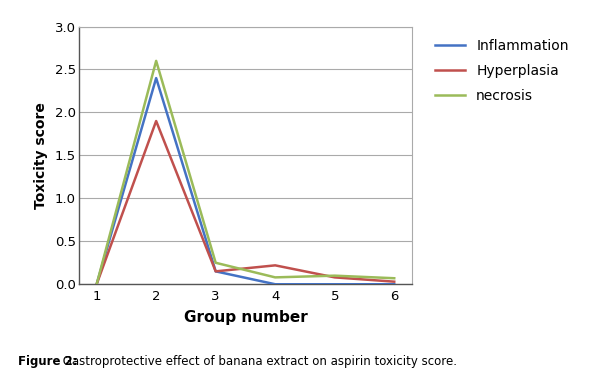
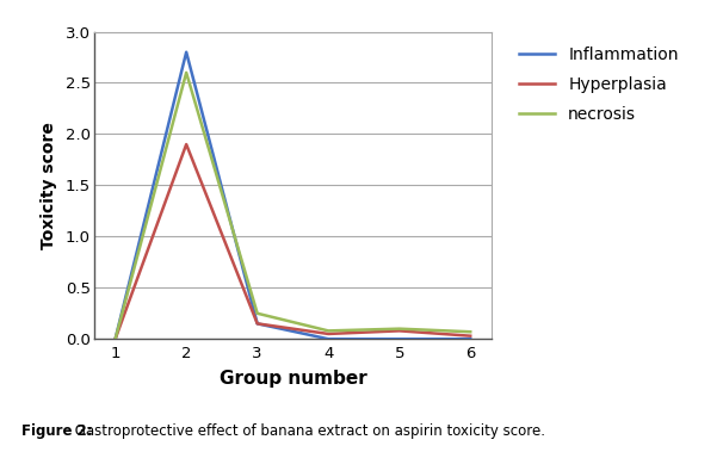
Inflammation/2: 2.40 -> 2.80
Hyperplasia/4: 0.22 -> 0.05
